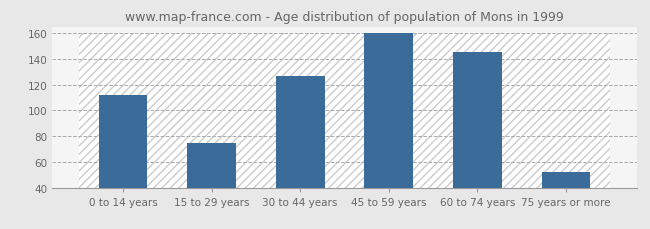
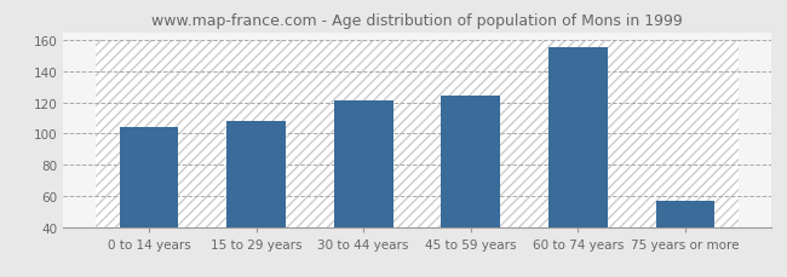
0 to 14 years: 112 -> 104
15 to 29 years: 75 -> 108
30 to 44 years: 127 -> 121
45 to 59 years: 160 -> 124
60 to 74 years: 145 -> 155
75 years or more: 52 -> 57
